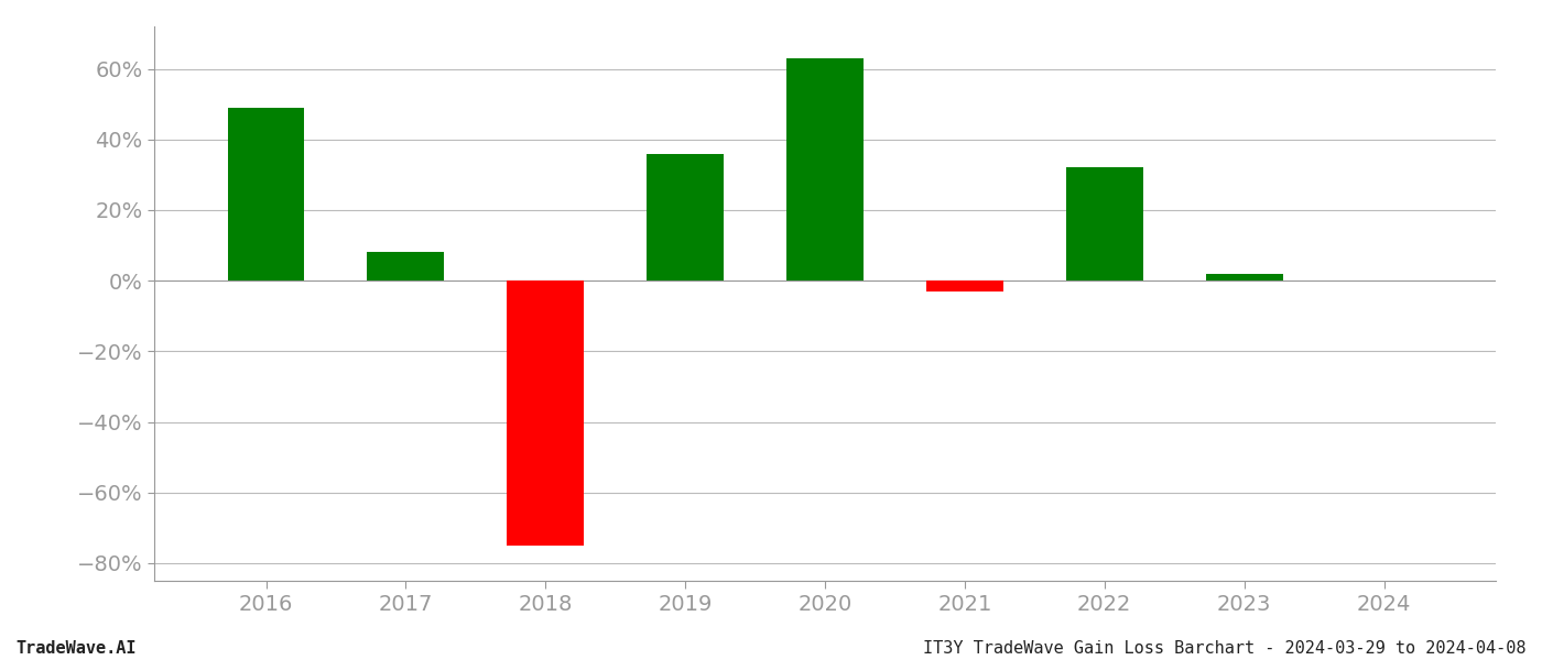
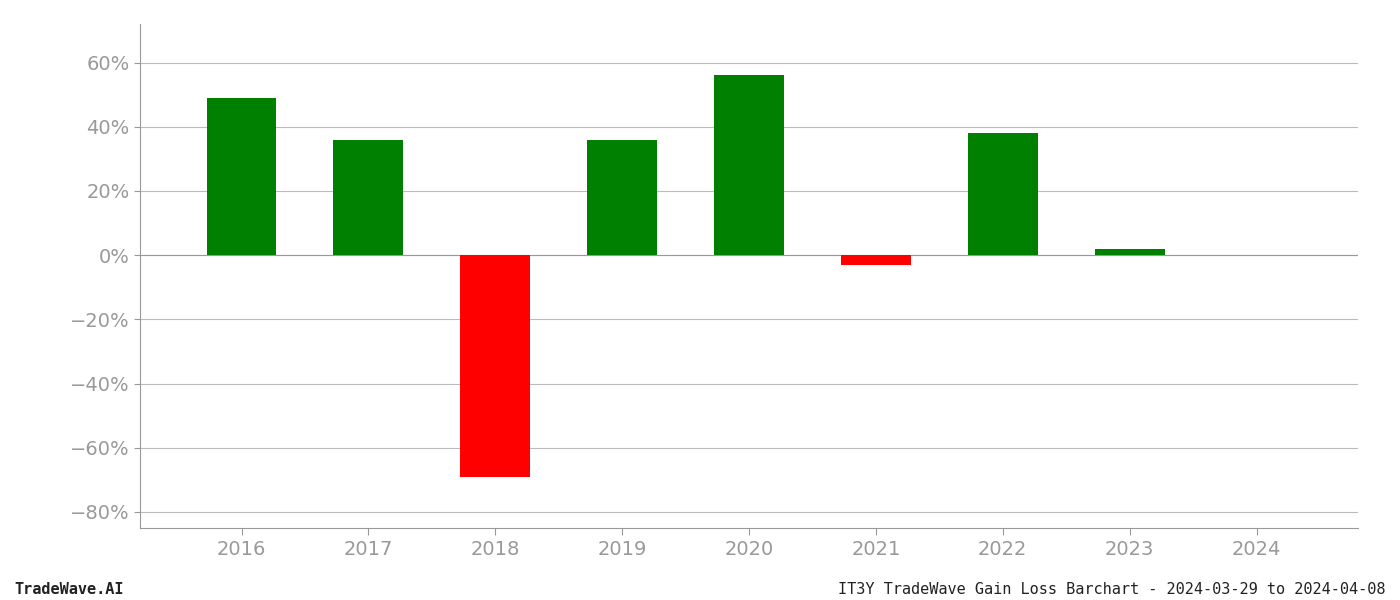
2017: 8% -> 36%
2018: -75% -> -69%
2020: 63% -> 56%
2022: 32% -> 38%
